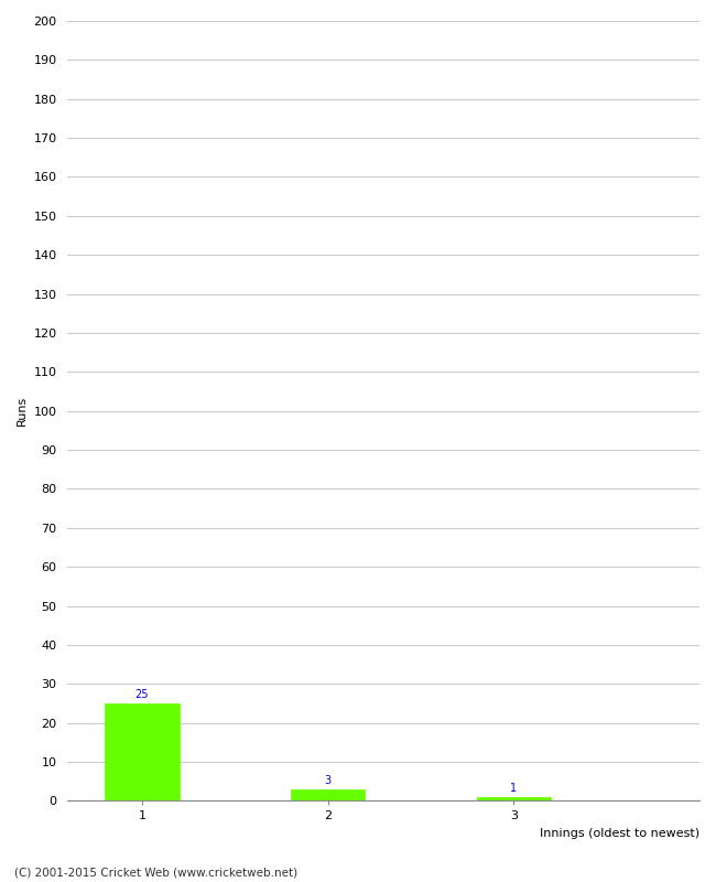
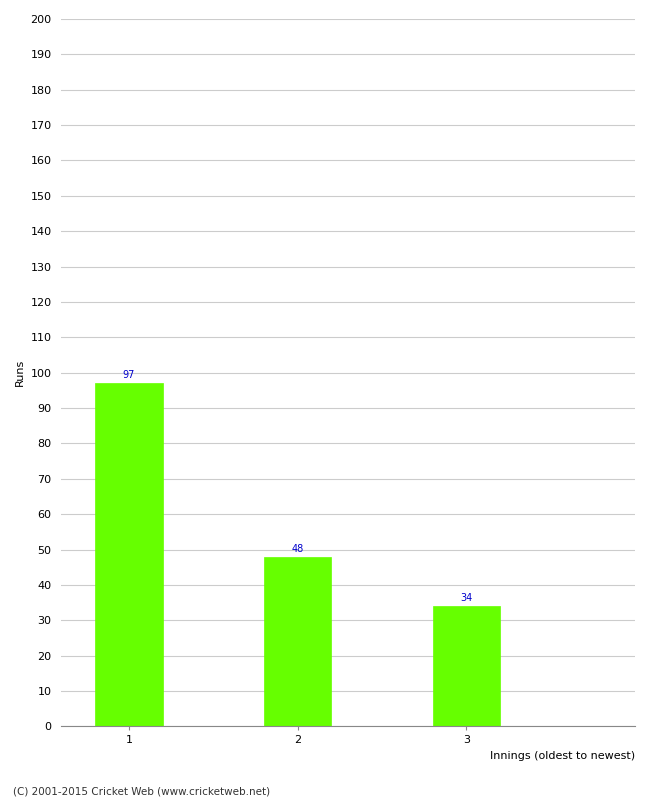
1: 25 -> 97
2: 3 -> 48
3: 1 -> 34
